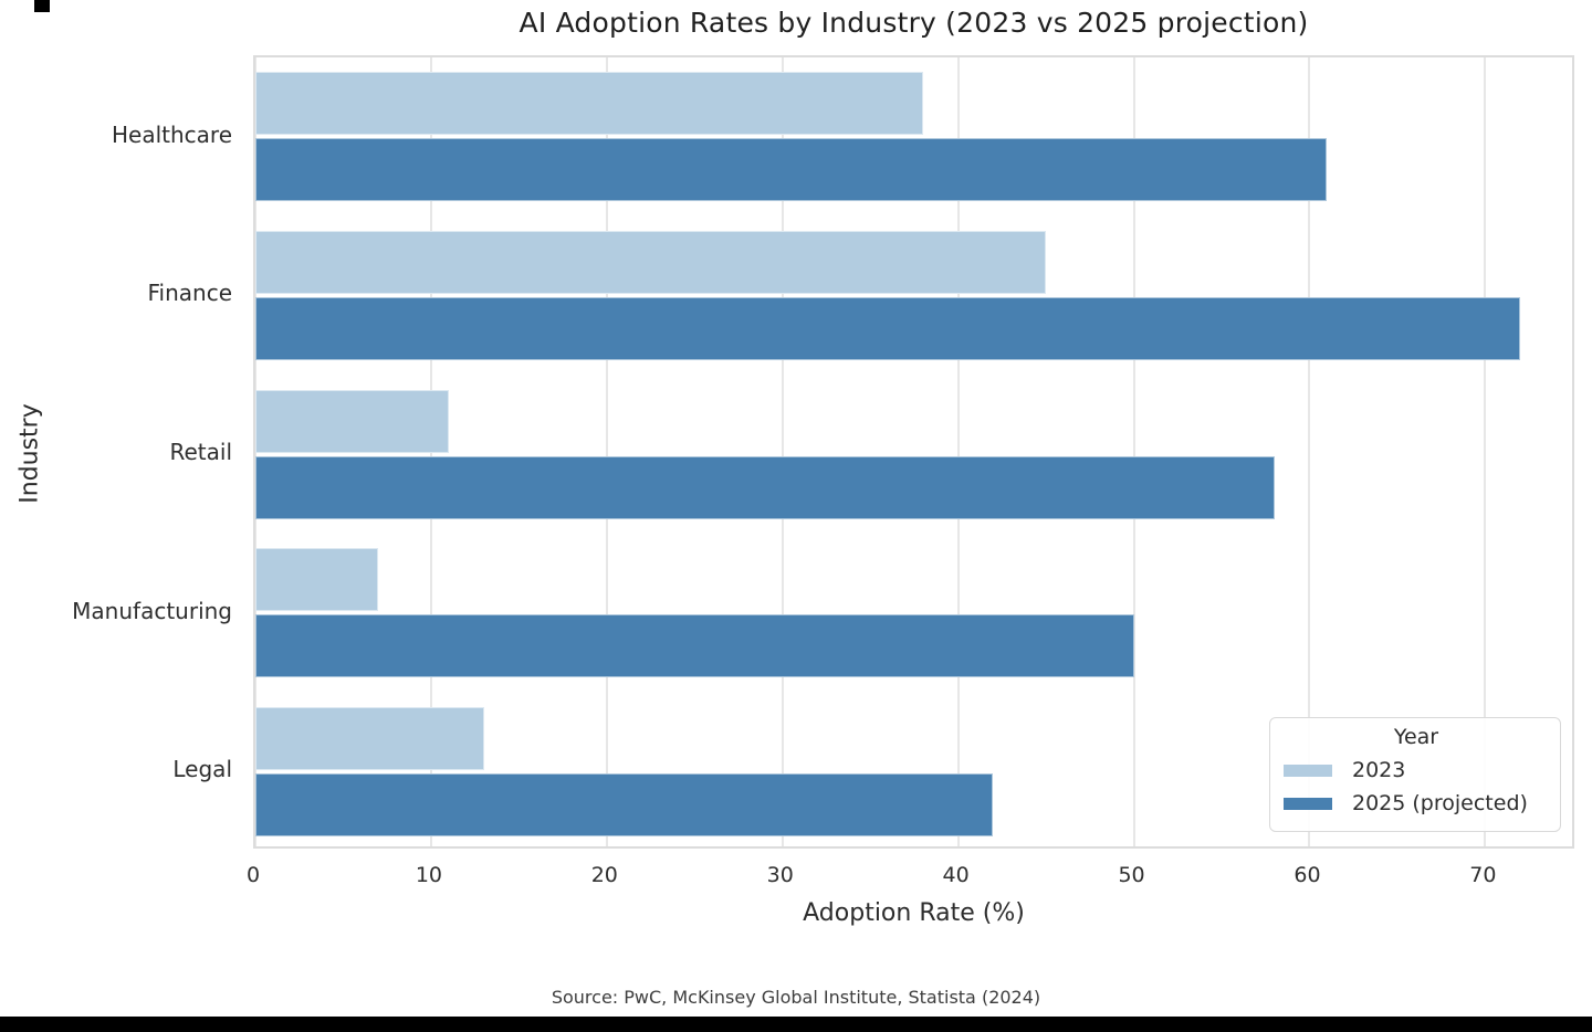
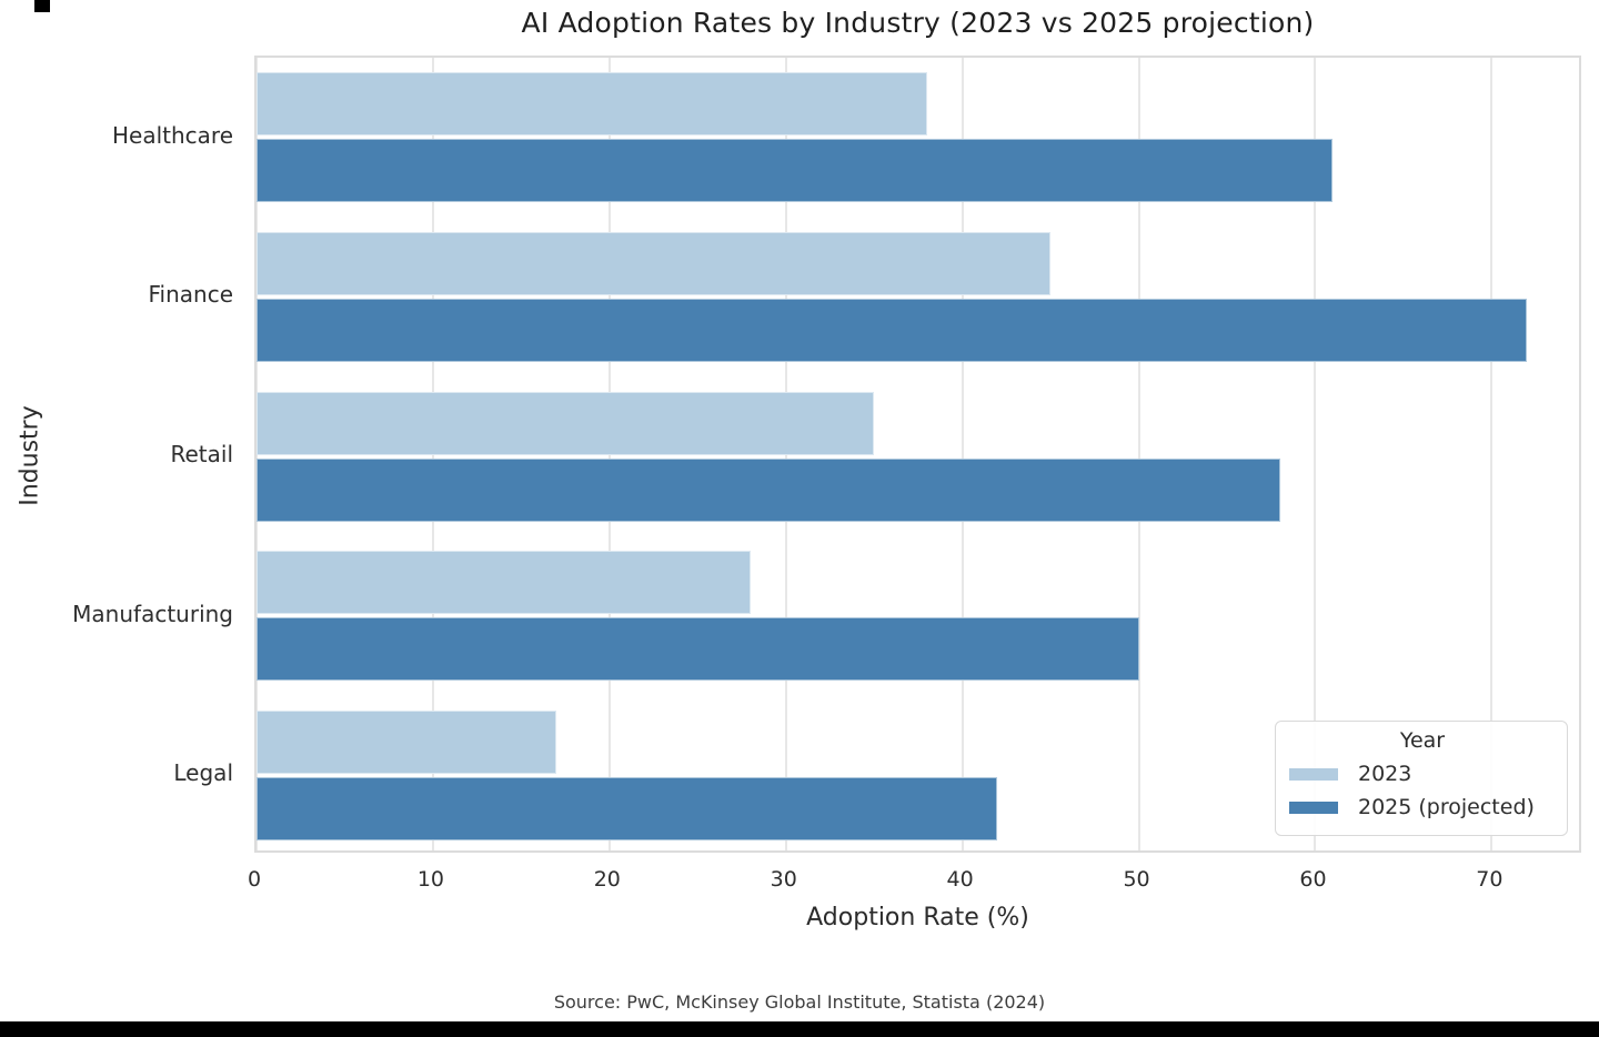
2023/Retail: 11 -> 35
2023/Manufacturing: 7 -> 28
2023/Legal: 13 -> 17
